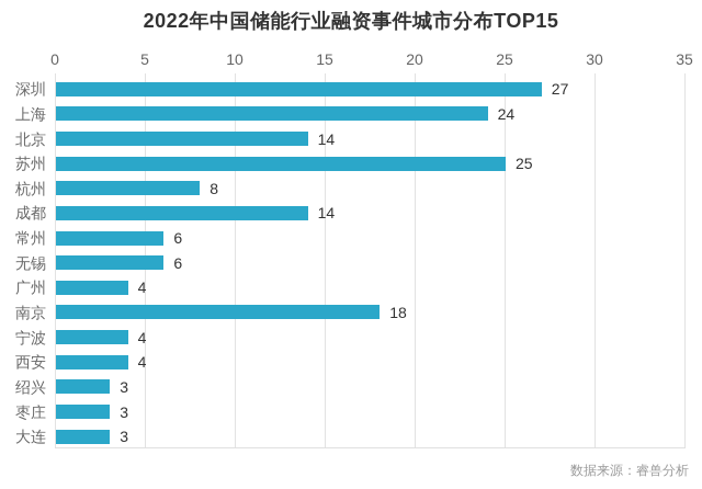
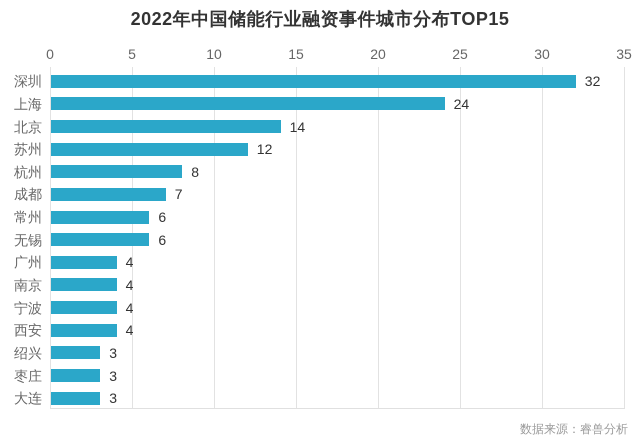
深圳: 27 -> 32
苏州: 25 -> 12
成都: 14 -> 7
南京: 18 -> 4
